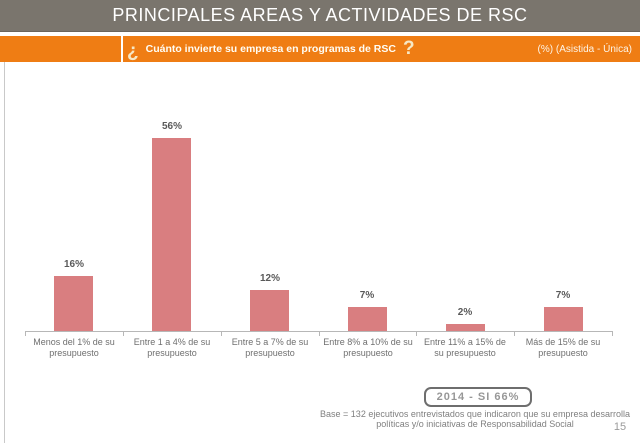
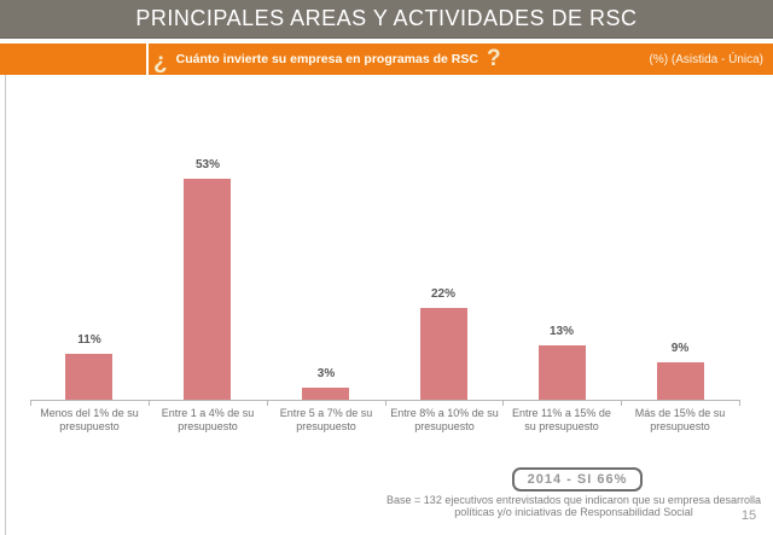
Menos del 1% de su presupuesto: 16% -> 11%
Entre 1 a 4% de su presupuesto: 56% -> 53%
Entre 5 a 7% de su presupuesto: 12% -> 3%
Entre 8% a 10% de su presupuesto: 7% -> 22%
Entre 11% a 15% de su presupuesto: 2% -> 13%
Más de 15% de su presupuesto: 7% -> 9%
